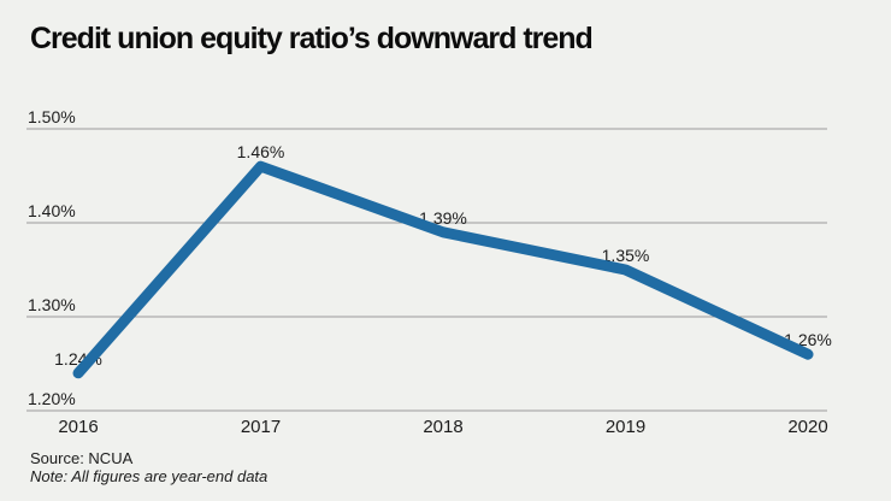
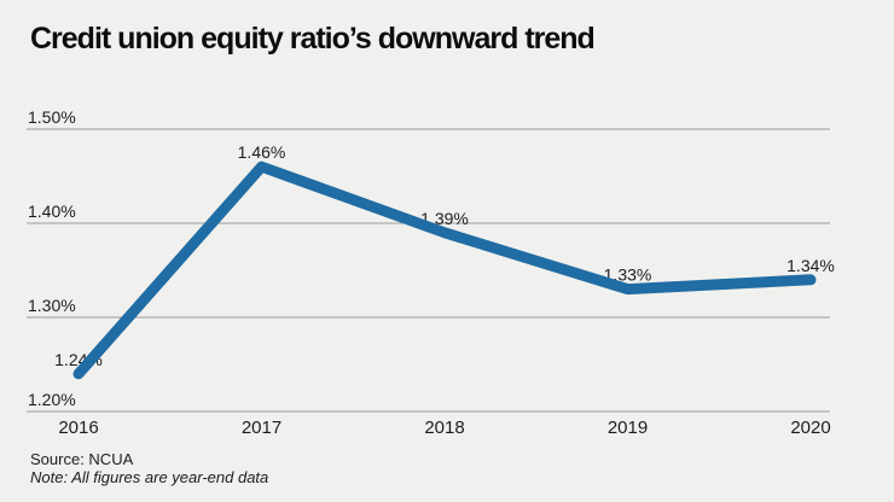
2019: 1.35% -> 1.33%
2020: 1.26% -> 1.34%
